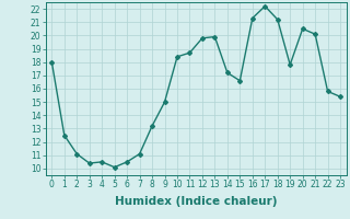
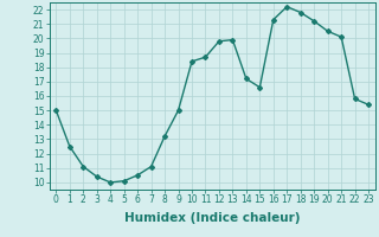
0: 18.0 -> 15.0
4: 10.5 -> 10.0
18: 21.2 -> 21.8
19: 17.8 -> 21.2
